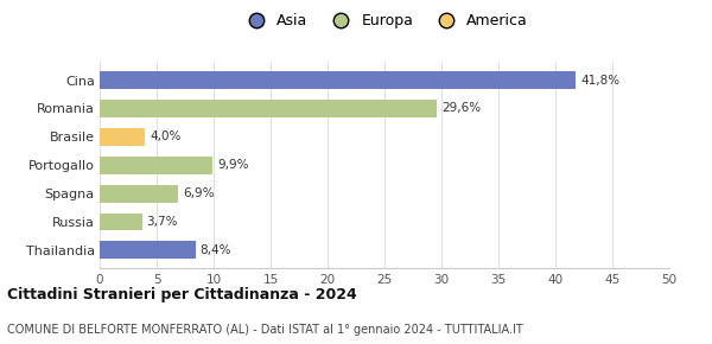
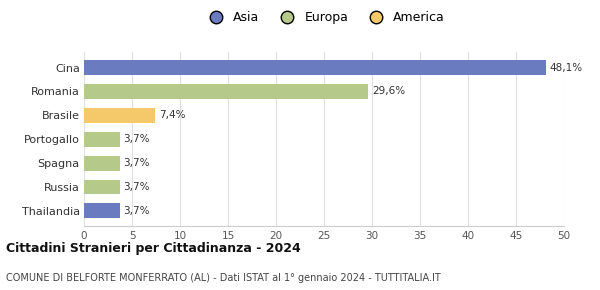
Cina: 41,8% -> 48,1%
Brasile: 4,0% -> 7,4%
Portogallo: 9,9% -> 3,7%
Spagna: 6,9% -> 3,7%
Thailandia: 8,4% -> 3,7%
